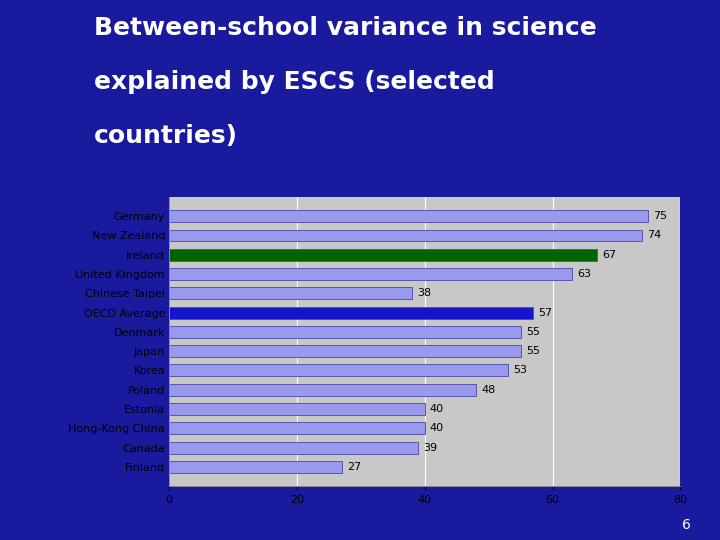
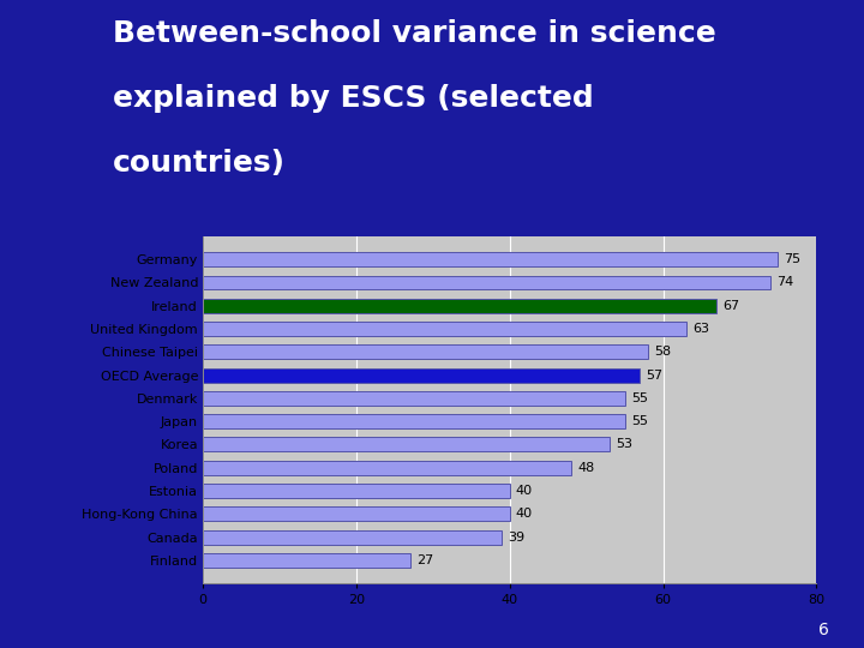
Chinese Taipei: 38 -> 58
